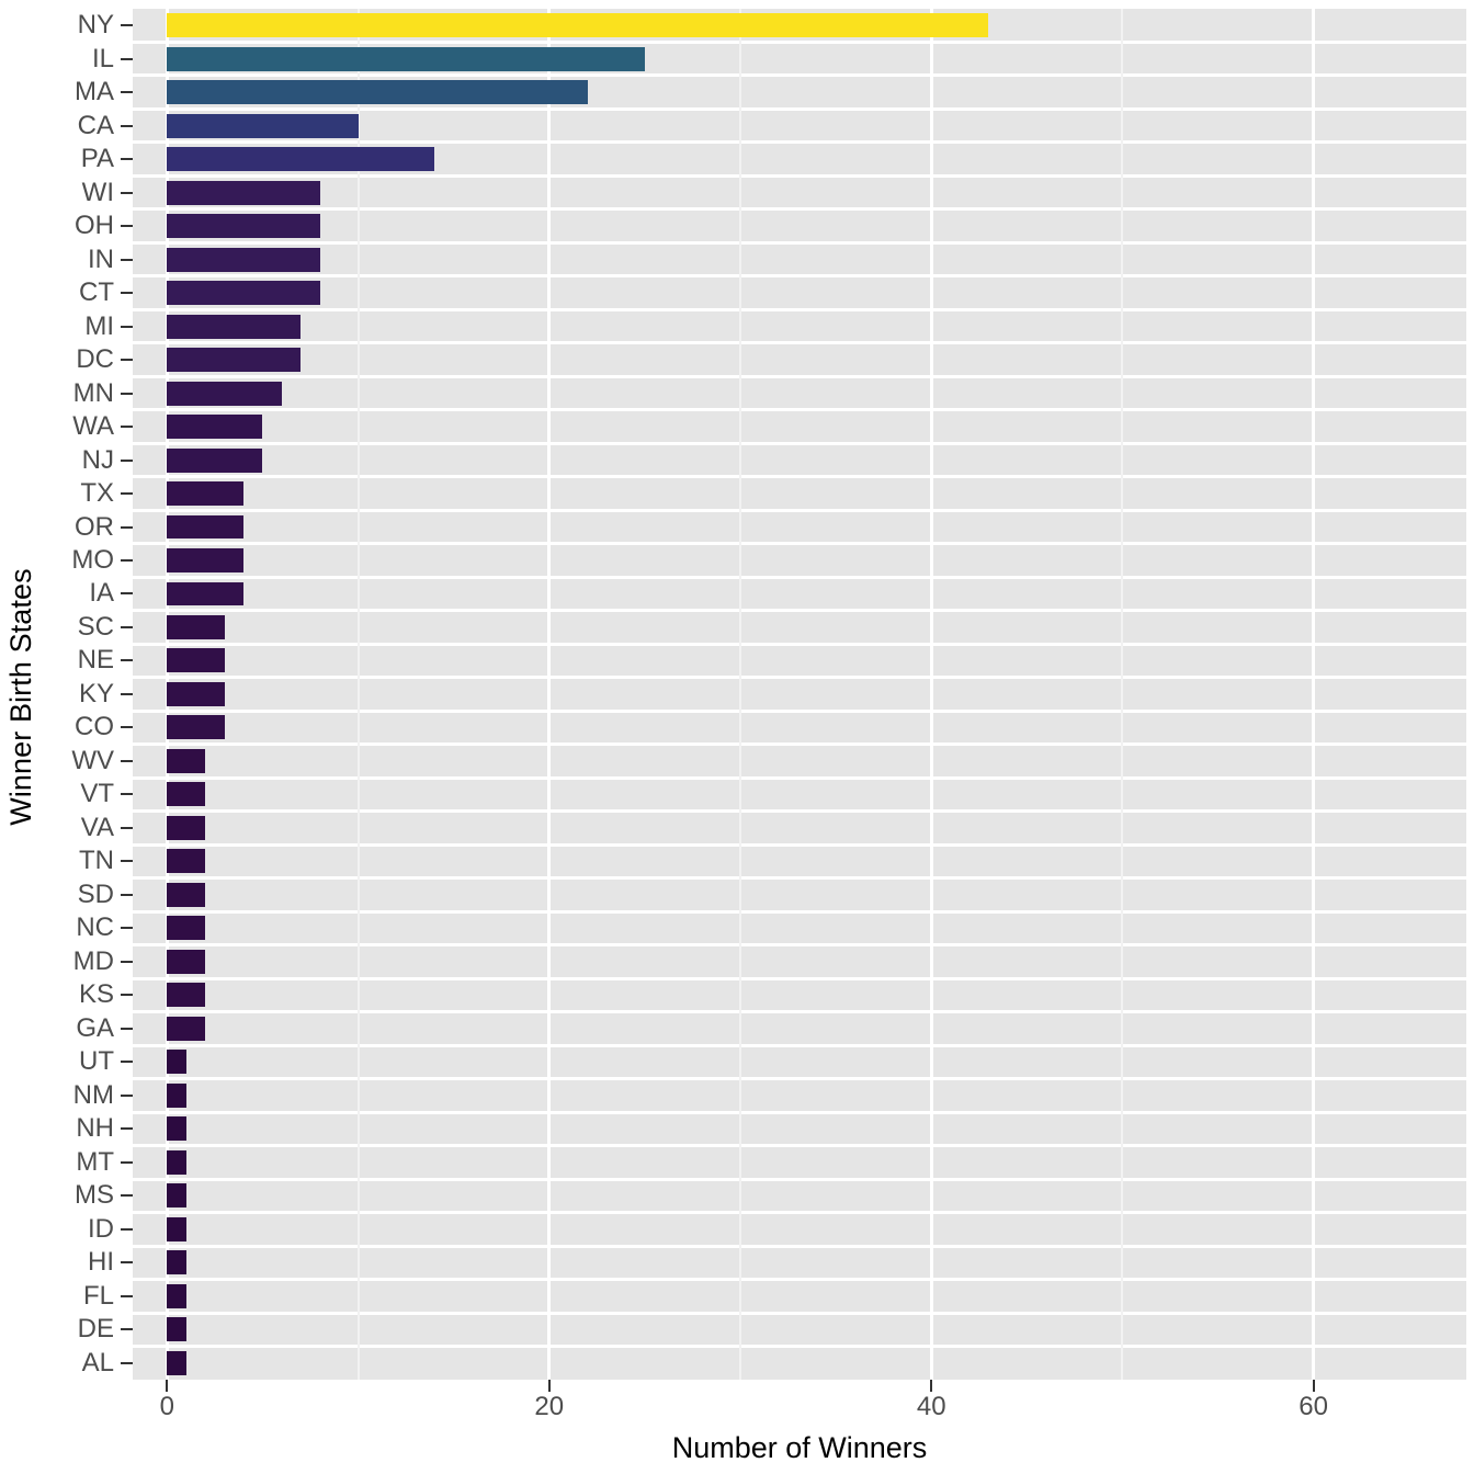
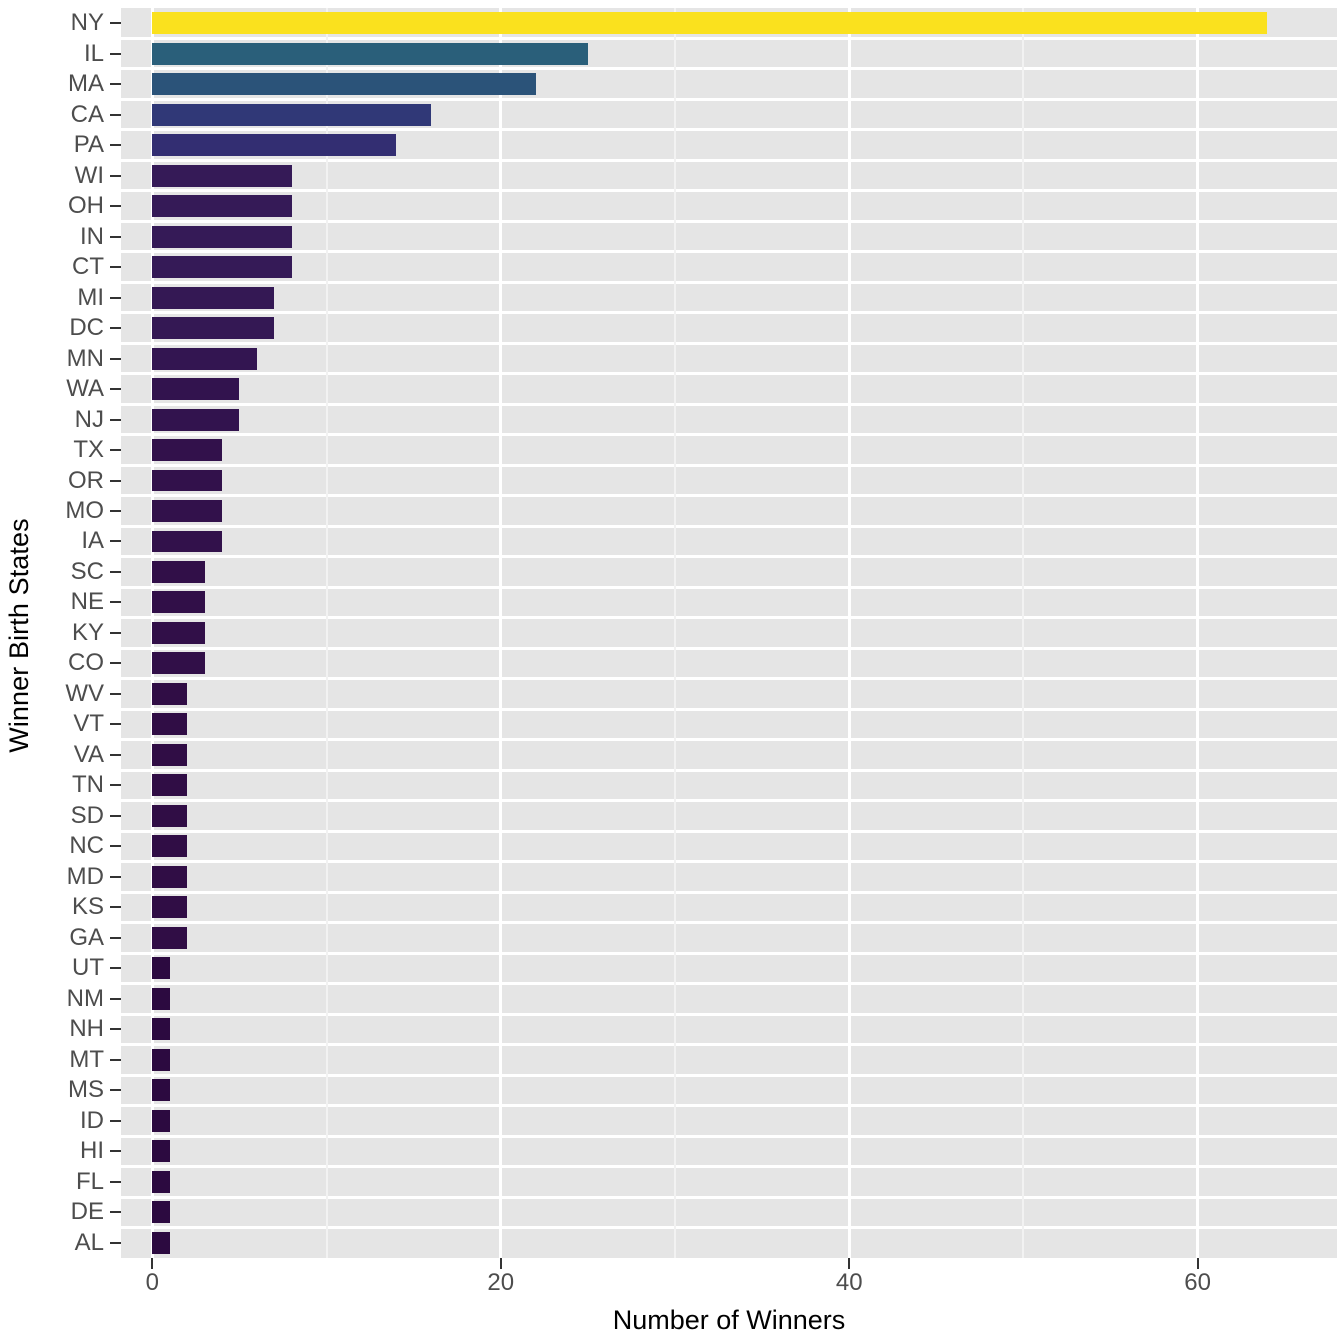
NY: 43 -> 64
CA: 10 -> 16
